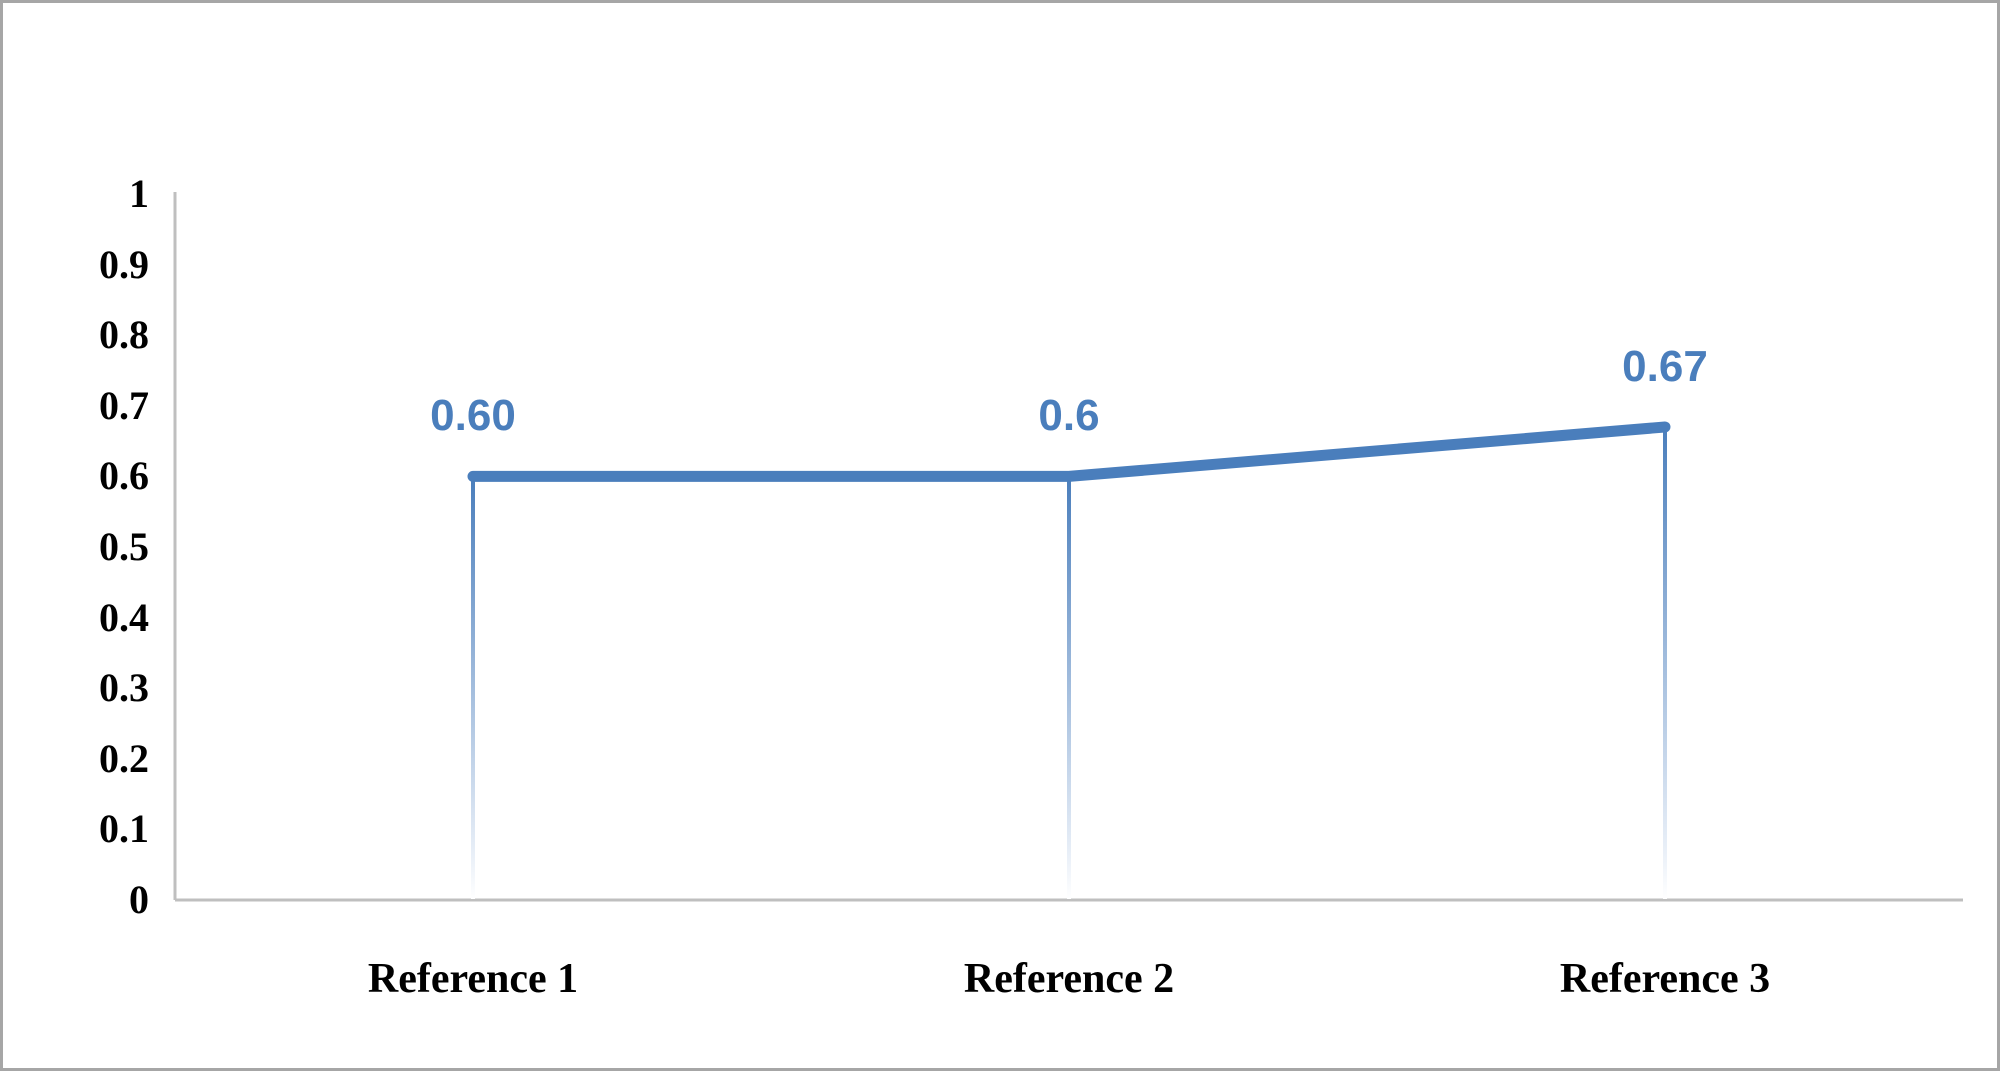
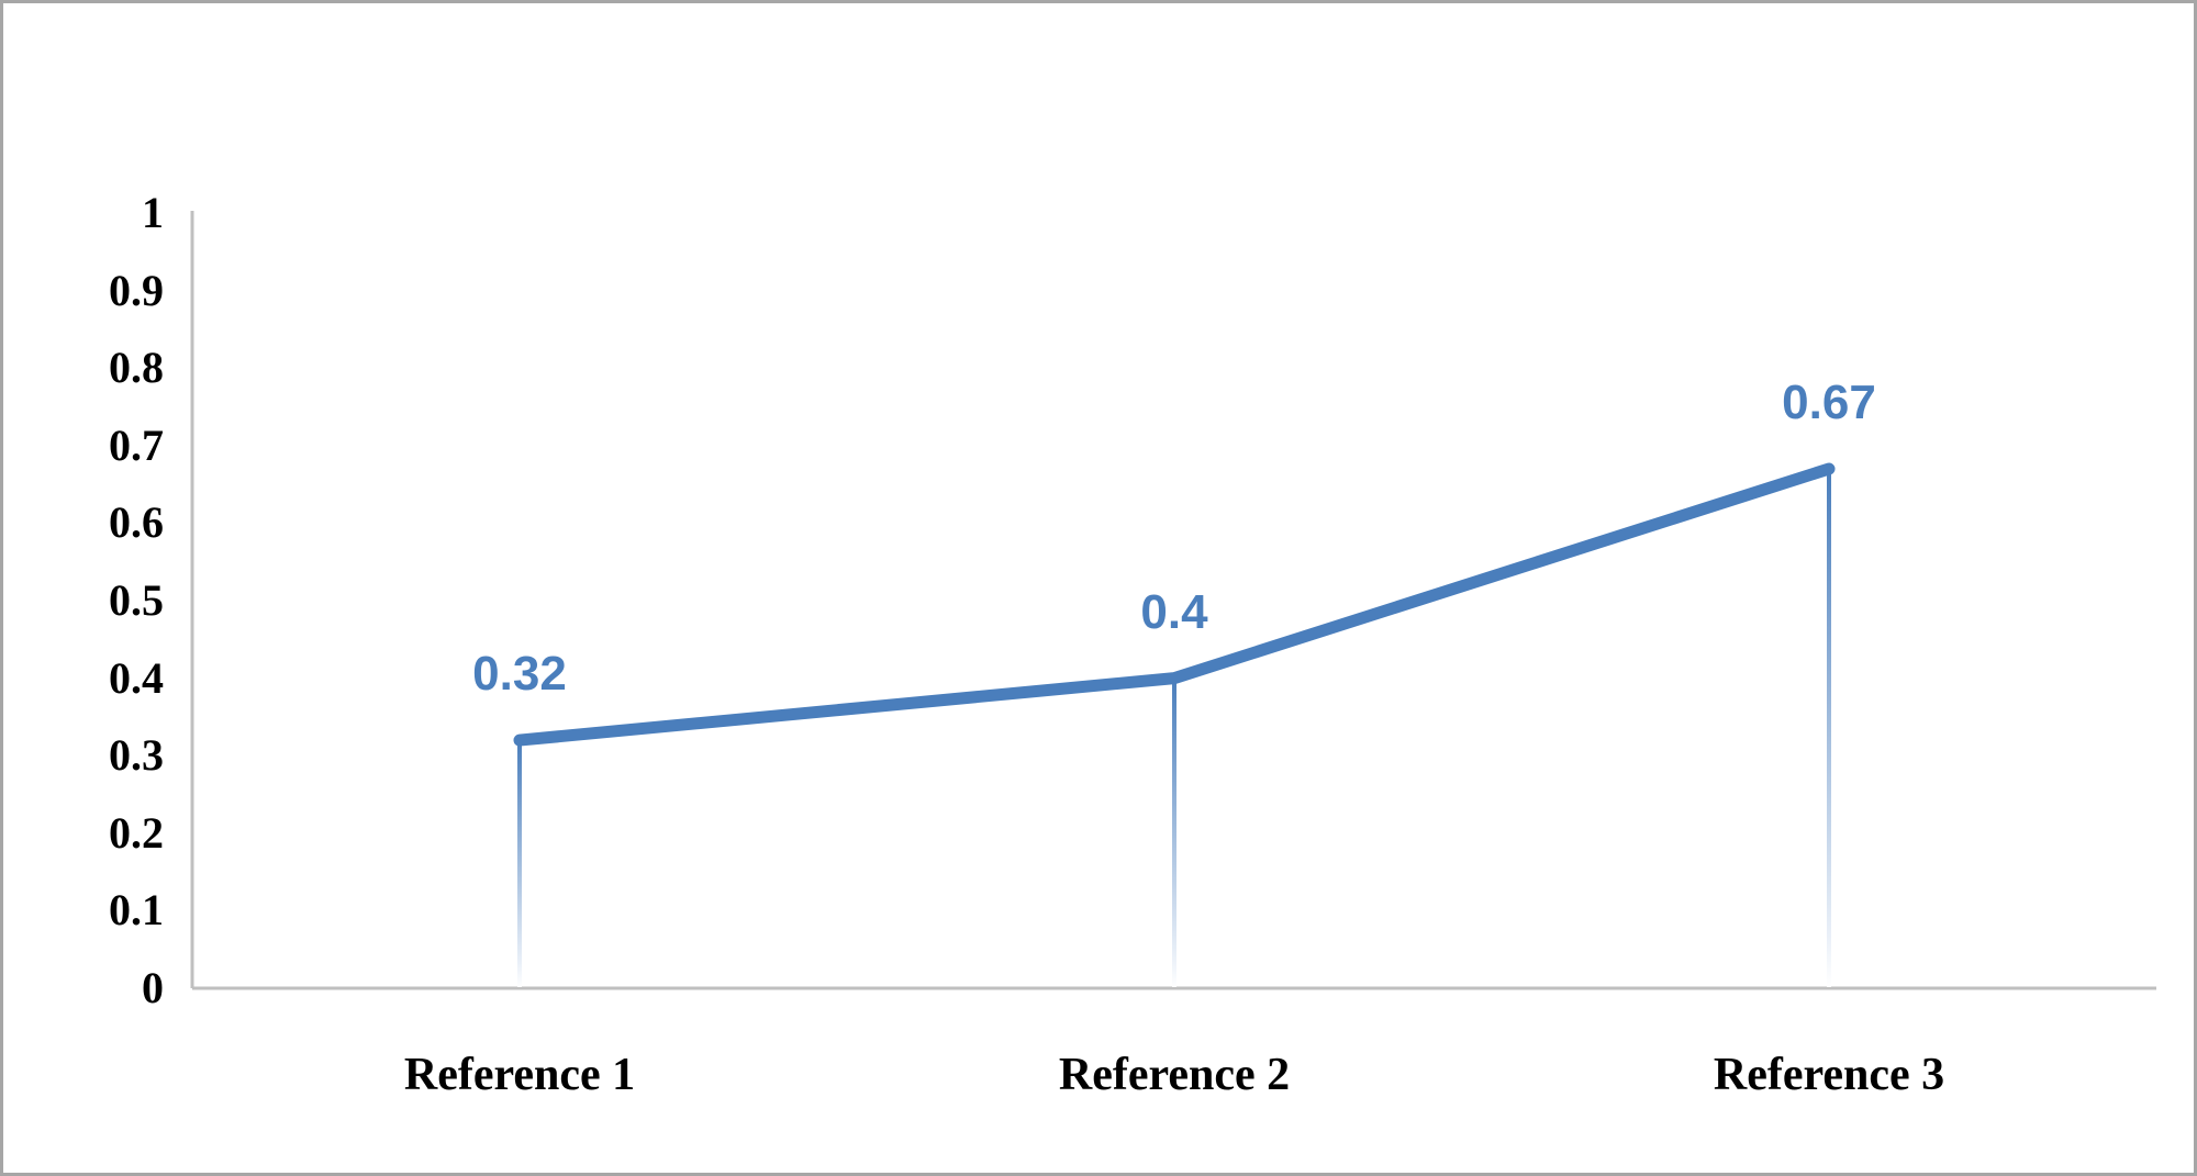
Reference 1: 0.60 -> 0.32
Reference 2: 0.6 -> 0.4
